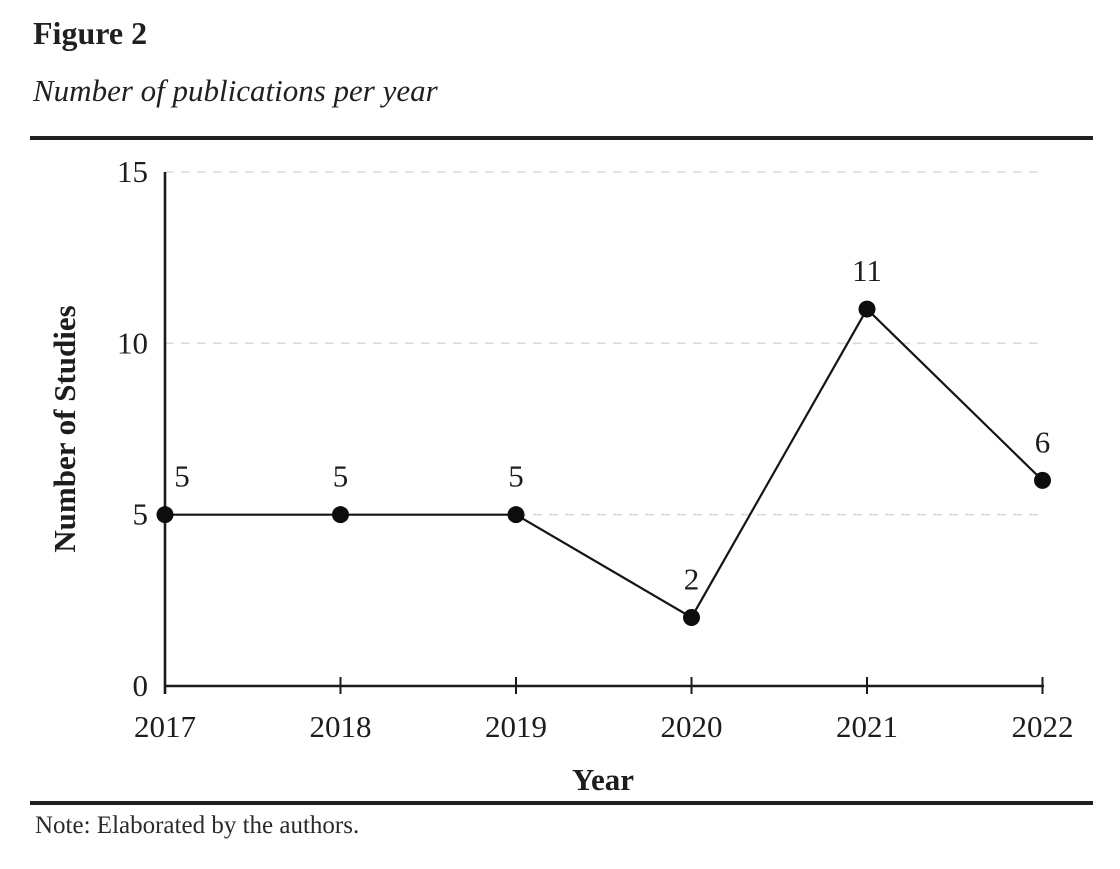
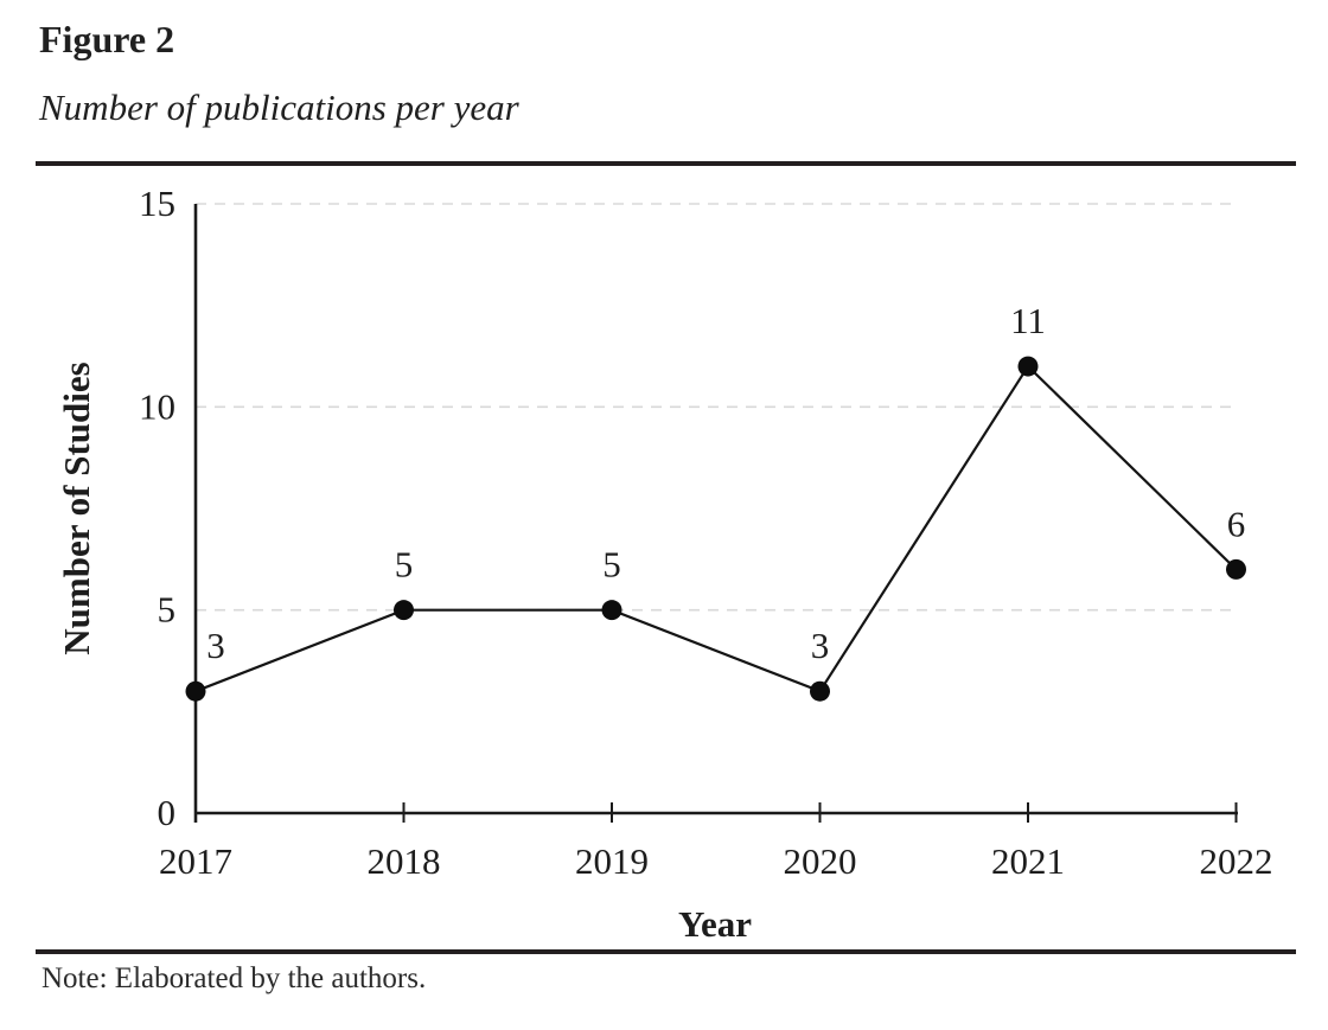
2017: 5 -> 3
2020: 2 -> 3
